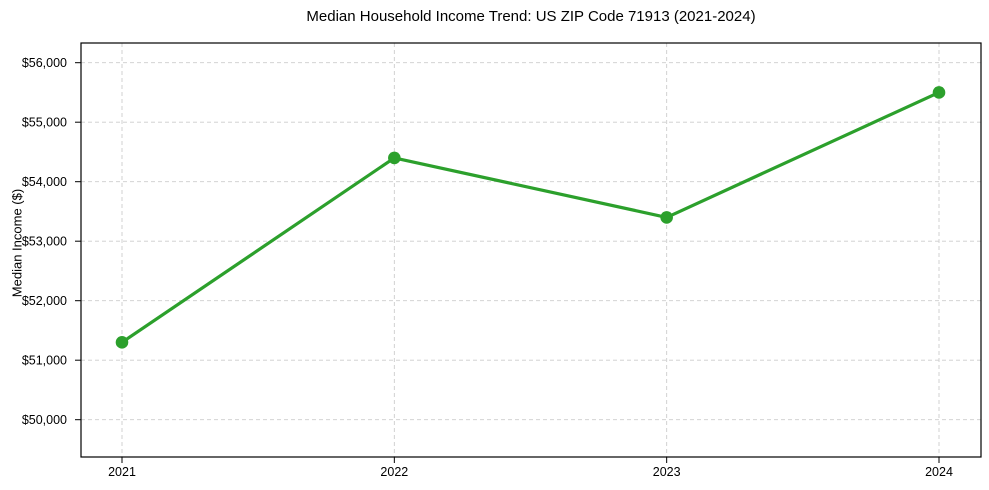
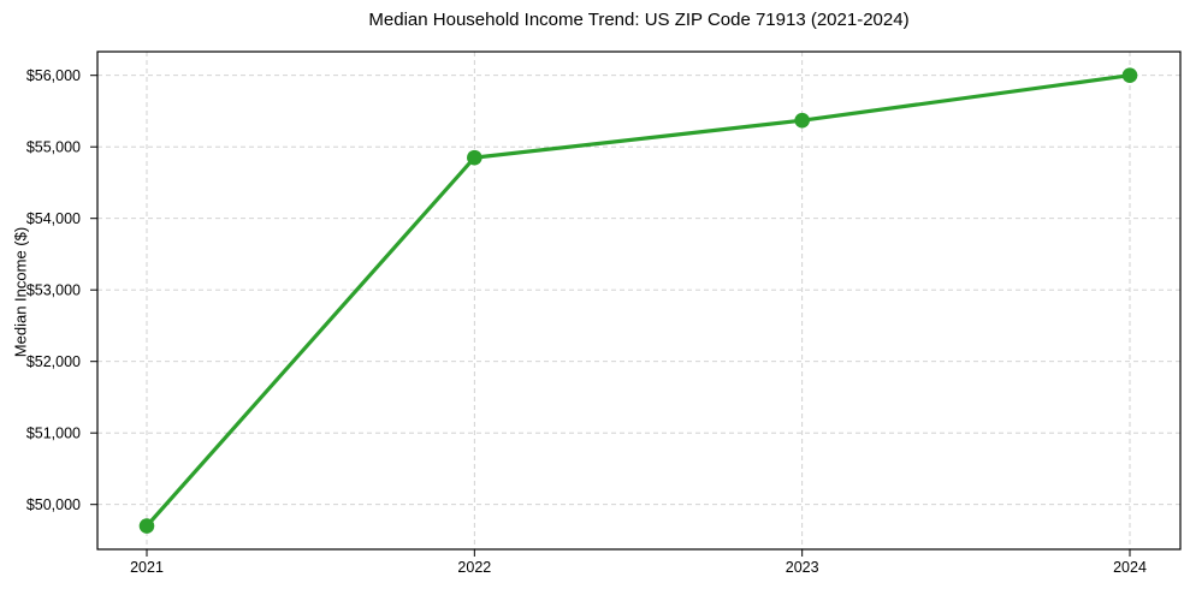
2021: $51300 -> $49700
2022: $54400 -> $54800
2023: $53400 -> $55400
2024: $55500 -> $56000
